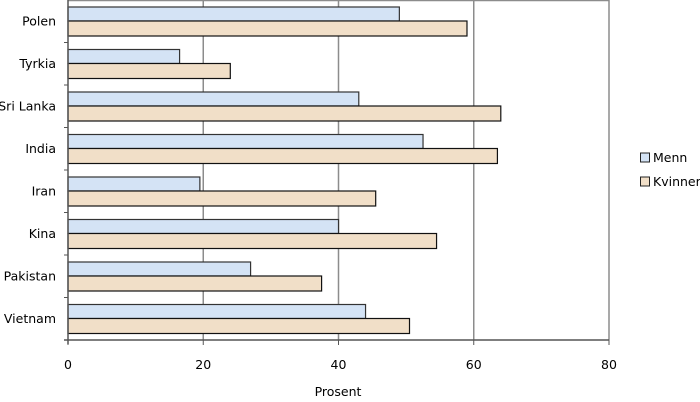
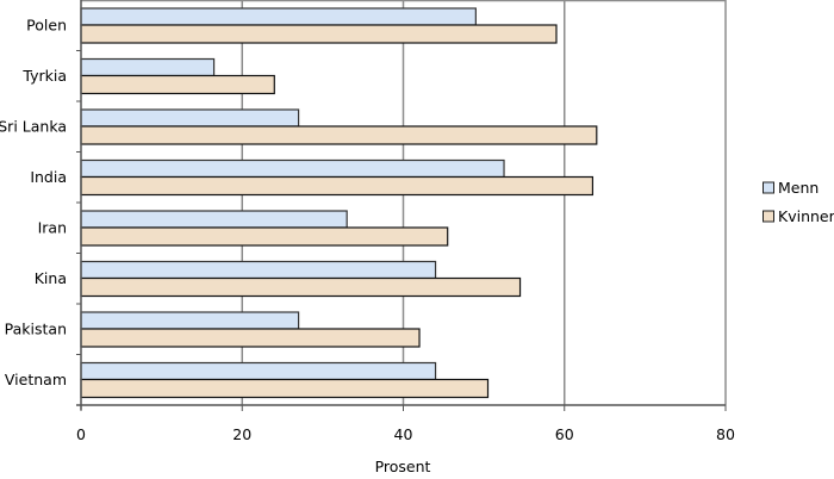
Menn/Sri Lanka: 43 -> 27
Menn/Iran: 20 -> 33
Menn/Kina: 40 -> 44
Kvinner/Pakistan: 38 -> 42
